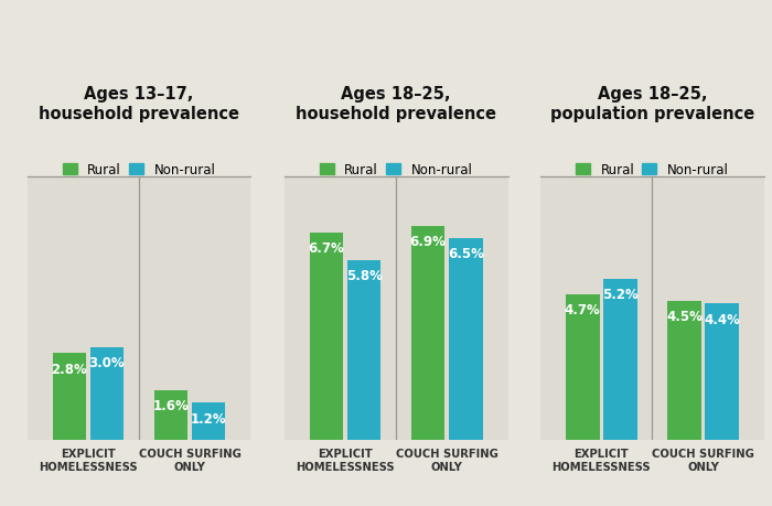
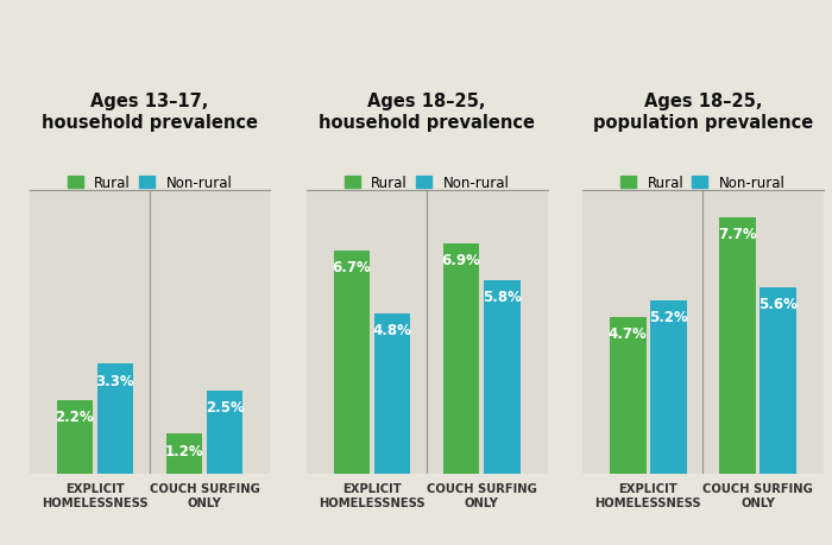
Ages 13–17, household prevalence/Rural/EXPLICIT HOMELESSNESS: 2.8% -> 2.2%
Ages 13–17, household prevalence/Non-rural/EXPLICIT HOMELESSNESS: 3.0% -> 3.3%
Ages 13–17, household prevalence/Rural/COUCH SURFING ONLY: 1.6% -> 1.2%
Ages 13–17, household prevalence/Non-rural/COUCH SURFING ONLY: 1.2% -> 2.5%
Ages 18–25, household prevalence/Non-rural/EXPLICIT HOMELESSNESS: 5.8% -> 4.8%
Ages 18–25, household prevalence/Non-rural/COUCH SURFING ONLY: 6.5% -> 5.8%
Ages 18–25, population prevalence/Rural/COUCH SURFING ONLY: 4.5% -> 7.7%
Ages 18–25, population prevalence/Non-rural/COUCH SURFING ONLY: 4.4% -> 5.6%
